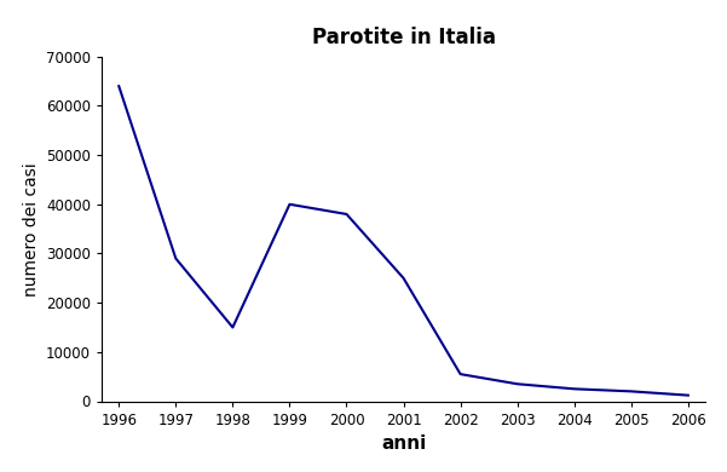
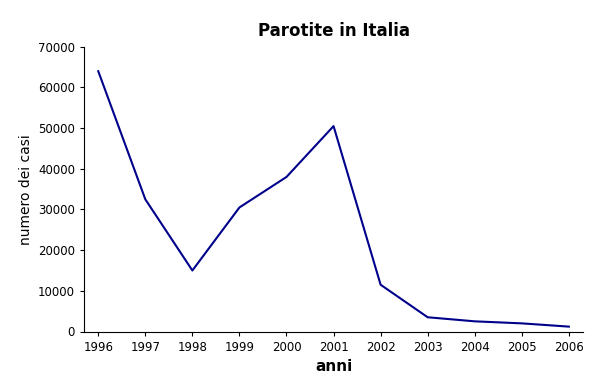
1997: 29000 -> 32500
1999: 40000 -> 30500
2001: 25000 -> 50500
2002: 5500 -> 11500
